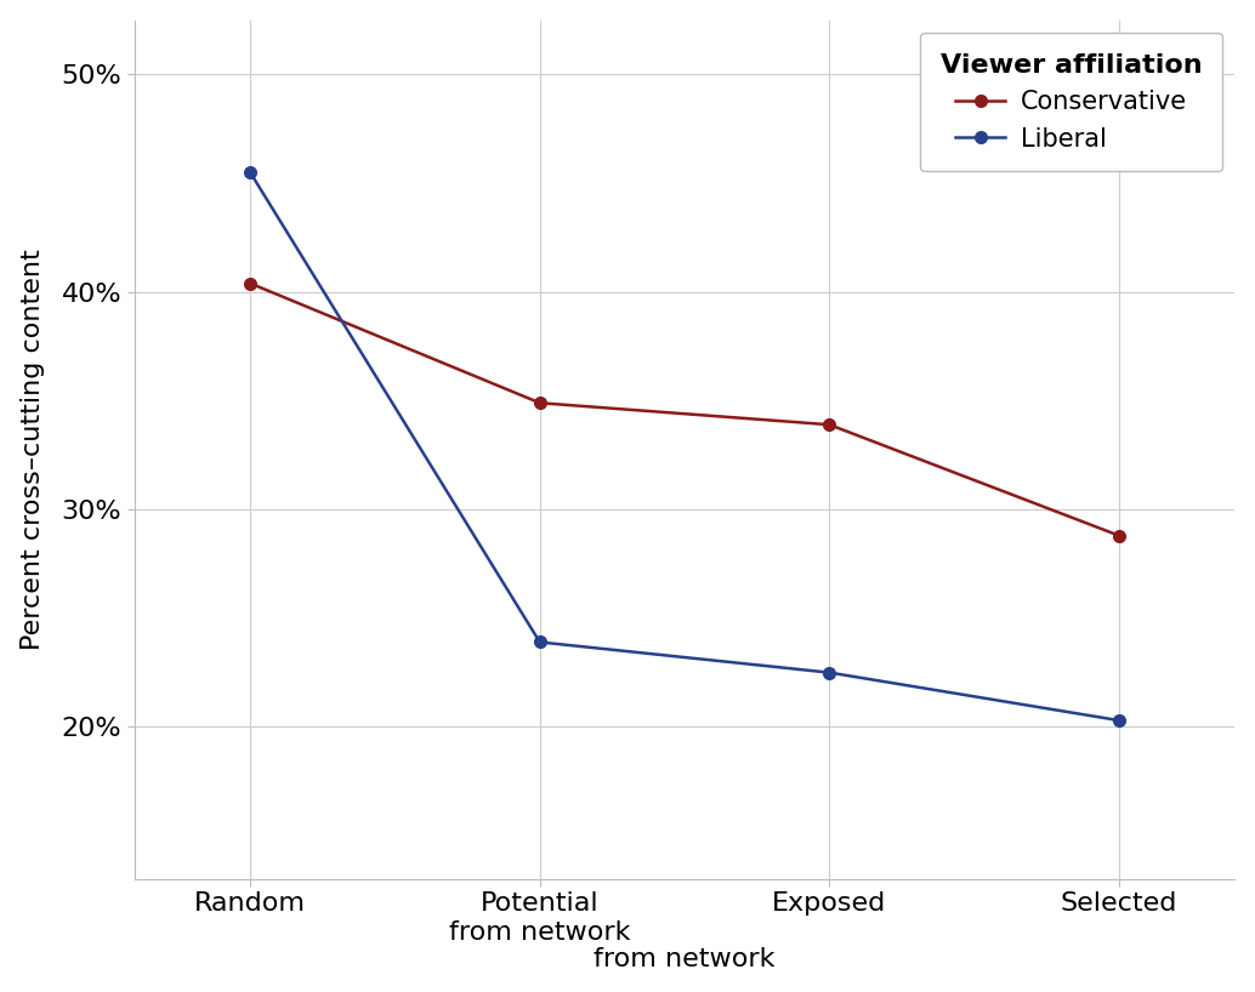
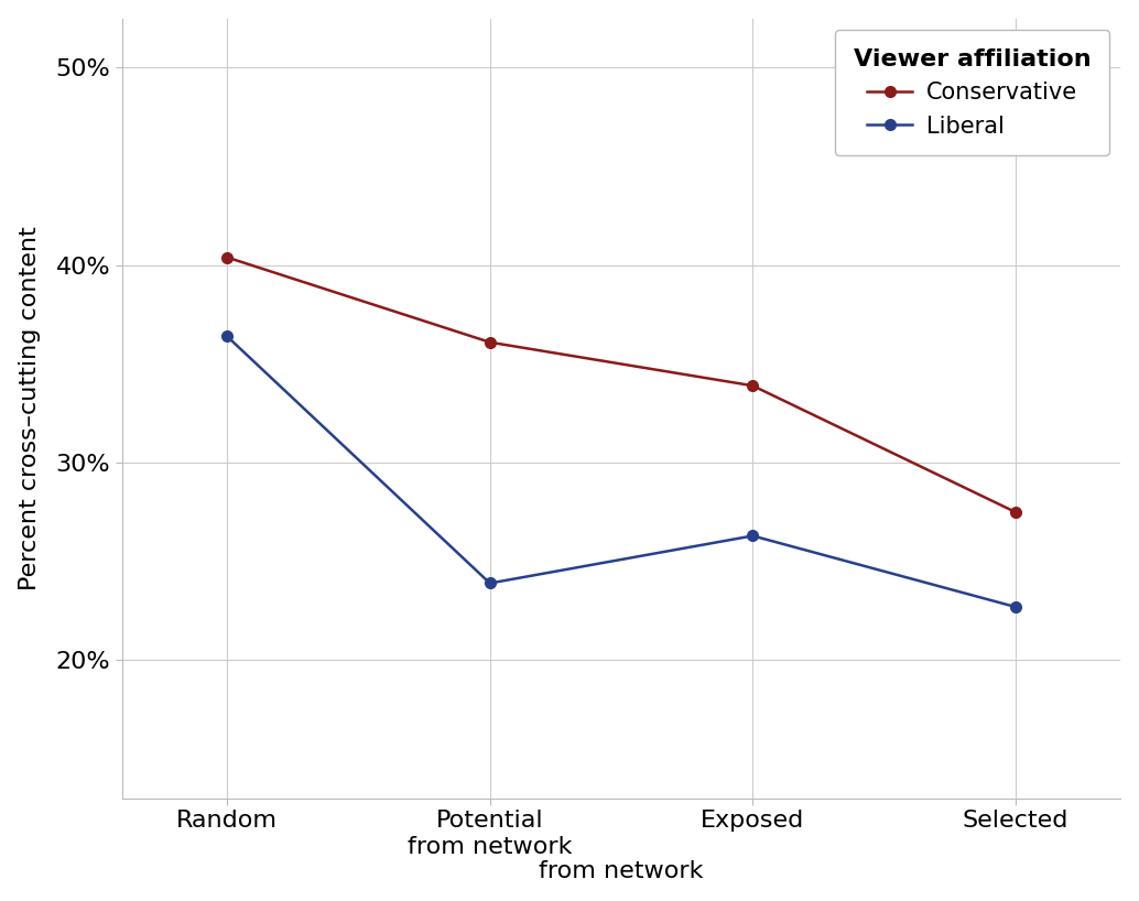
Liberal/Random: 45.5% -> 36.4%
Conservative/Potential from network: 34.9% -> 36.1%
Liberal/Exposed: 22.5% -> 26.3%
Conservative/Selected: 28.8% -> 27.5%
Liberal/Selected: 20.3% -> 22.7%
